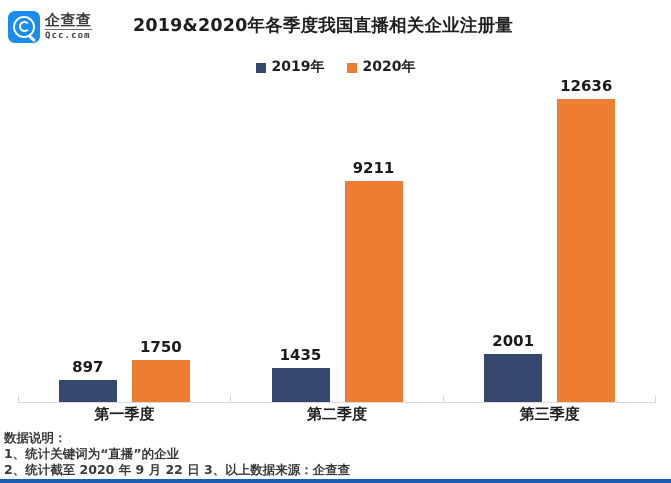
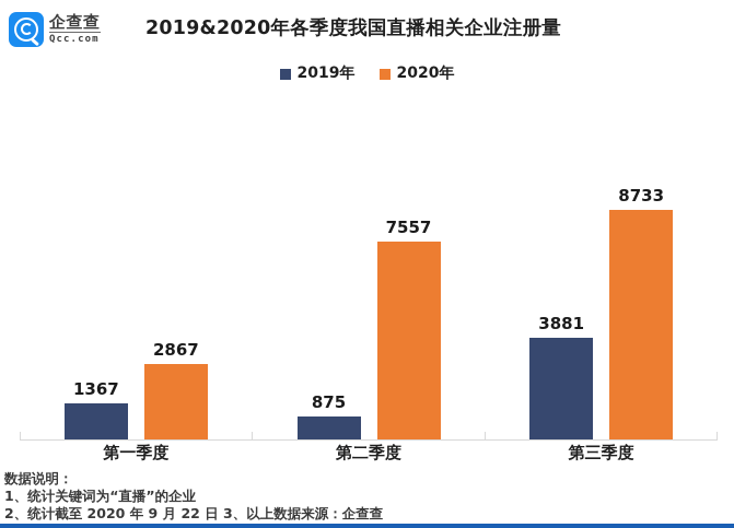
2019年/第一季度: 897 -> 1367
2020年/第一季度: 1750 -> 2867
2019年/第二季度: 1435 -> 875
2020年/第二季度: 9211 -> 7557
2019年/第三季度: 2001 -> 3881
2020年/第三季度: 12636 -> 8733
